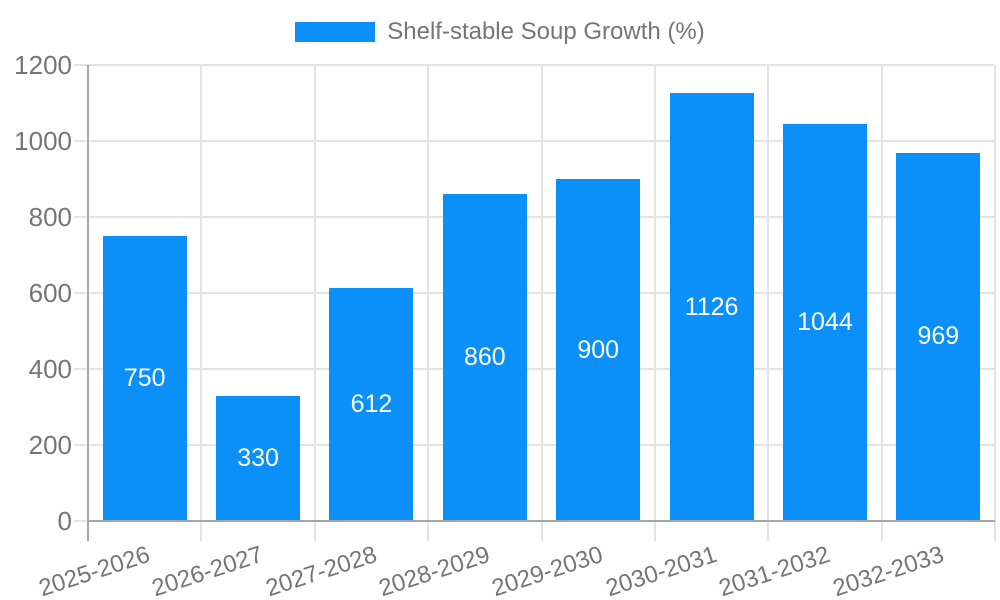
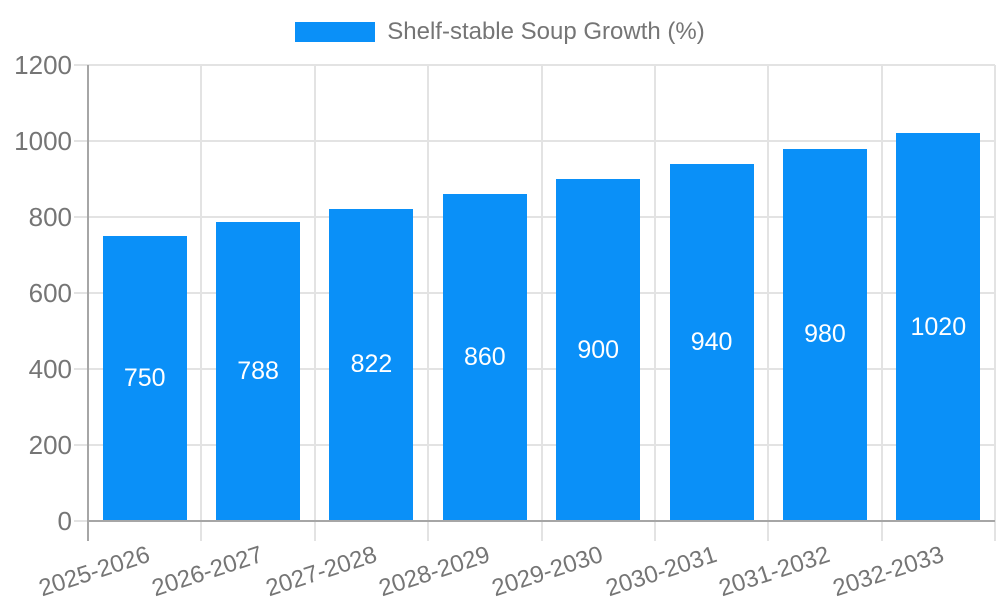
2026-2027: 330 -> 788
2027-2028: 612 -> 822
2030-2031: 1126 -> 940
2031-2032: 1044 -> 980
2032-2033: 969 -> 1020
